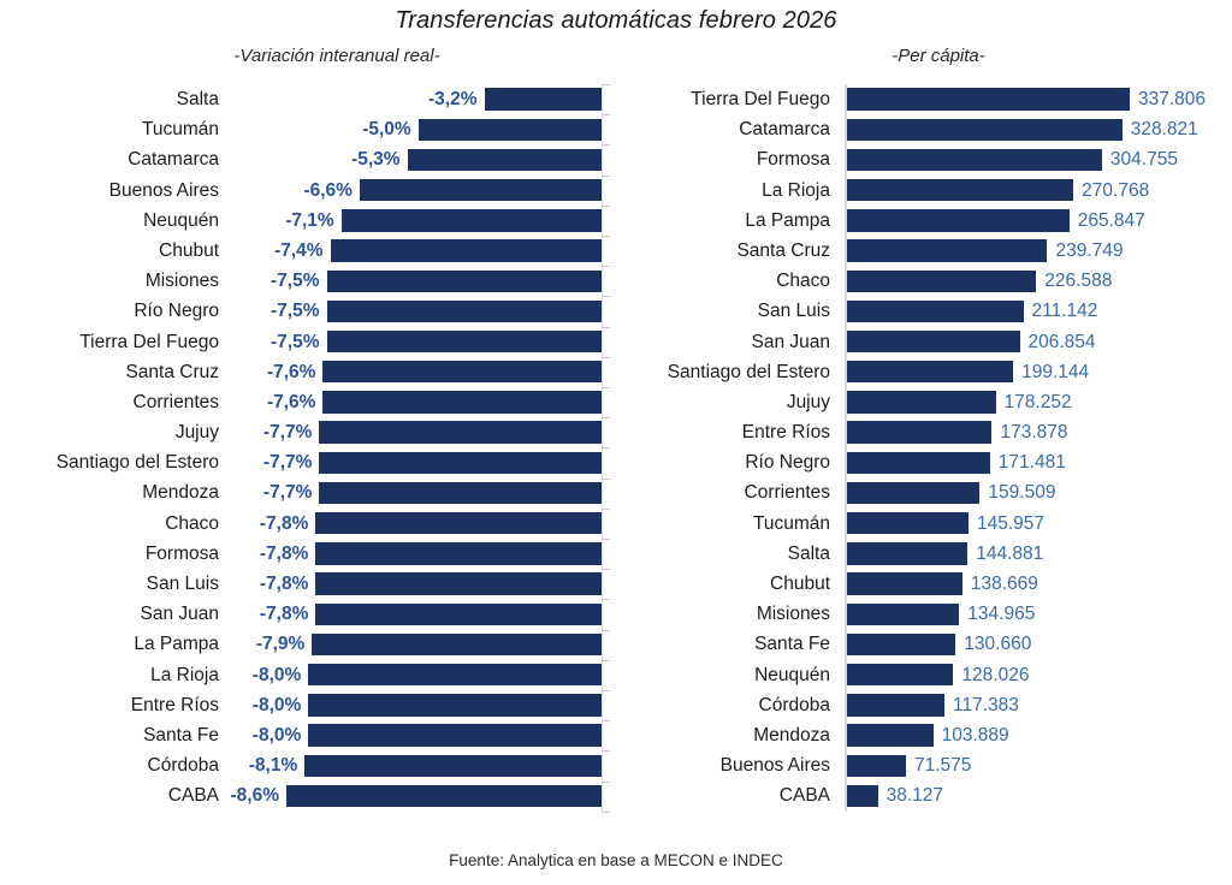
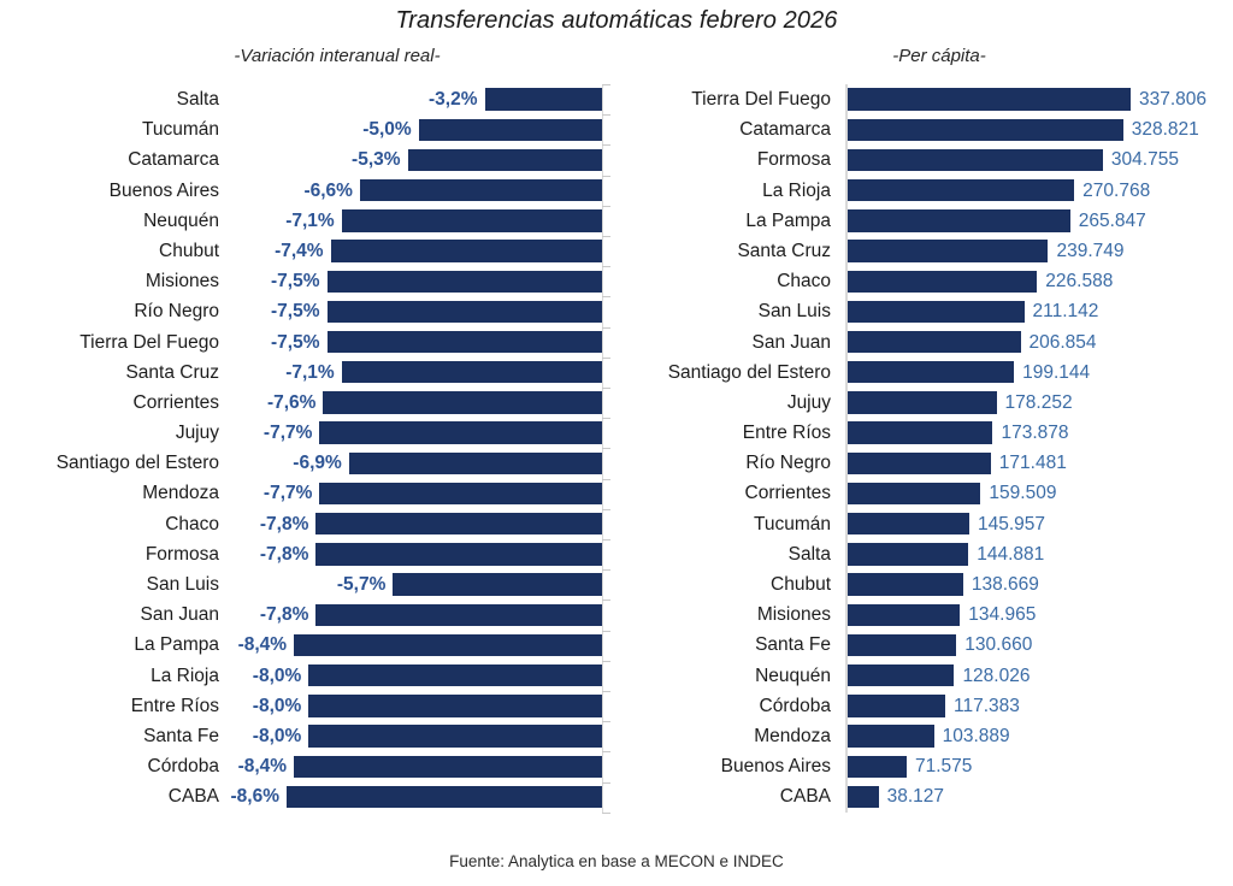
-Variación interanual real-/Santa Cruz: -7,6% -> -7,1%
-Variación interanual real-/Santiago del Estero: -7,7% -> -6,9%
-Variación interanual real-/San Luis: -7,8% -> -5,7%
-Variación interanual real-/La Pampa: -7,9% -> -8,4%
-Variación interanual real-/Córdoba: -8,1% -> -8,4%
